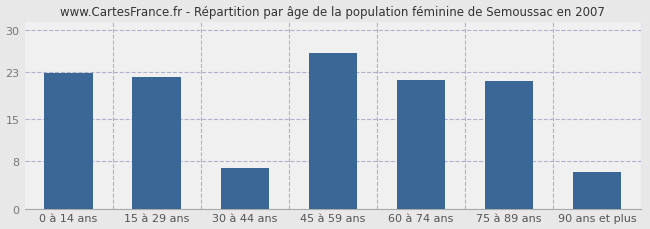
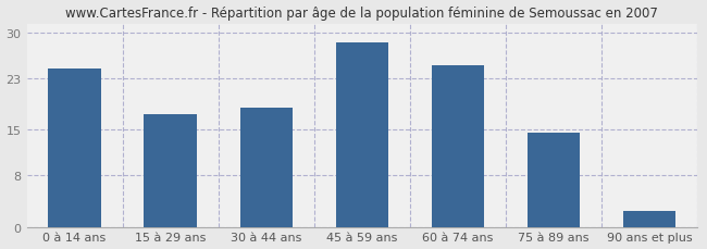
0 à 14 ans: 22.8 -> 24.5
15 à 29 ans: 22.2 -> 17.5
30 à 44 ans: 6.8 -> 18.5
45 à 59 ans: 26.2 -> 28.5
60 à 74 ans: 21.6 -> 25.0
75 à 89 ans: 21.4 -> 14.5
90 ans et plus: 6.2 -> 2.5
